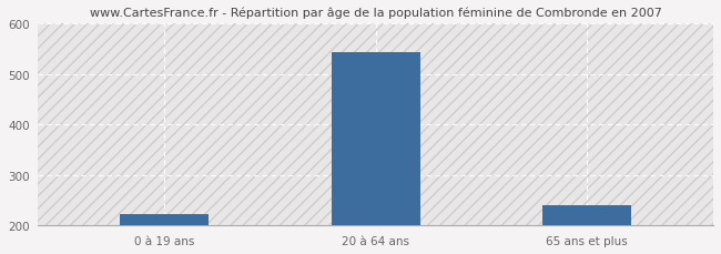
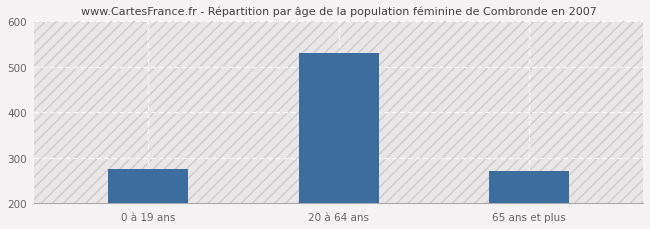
0 à 19 ans: 222 -> 275
20 à 64 ans: 544 -> 530
65 ans et plus: 240 -> 270
